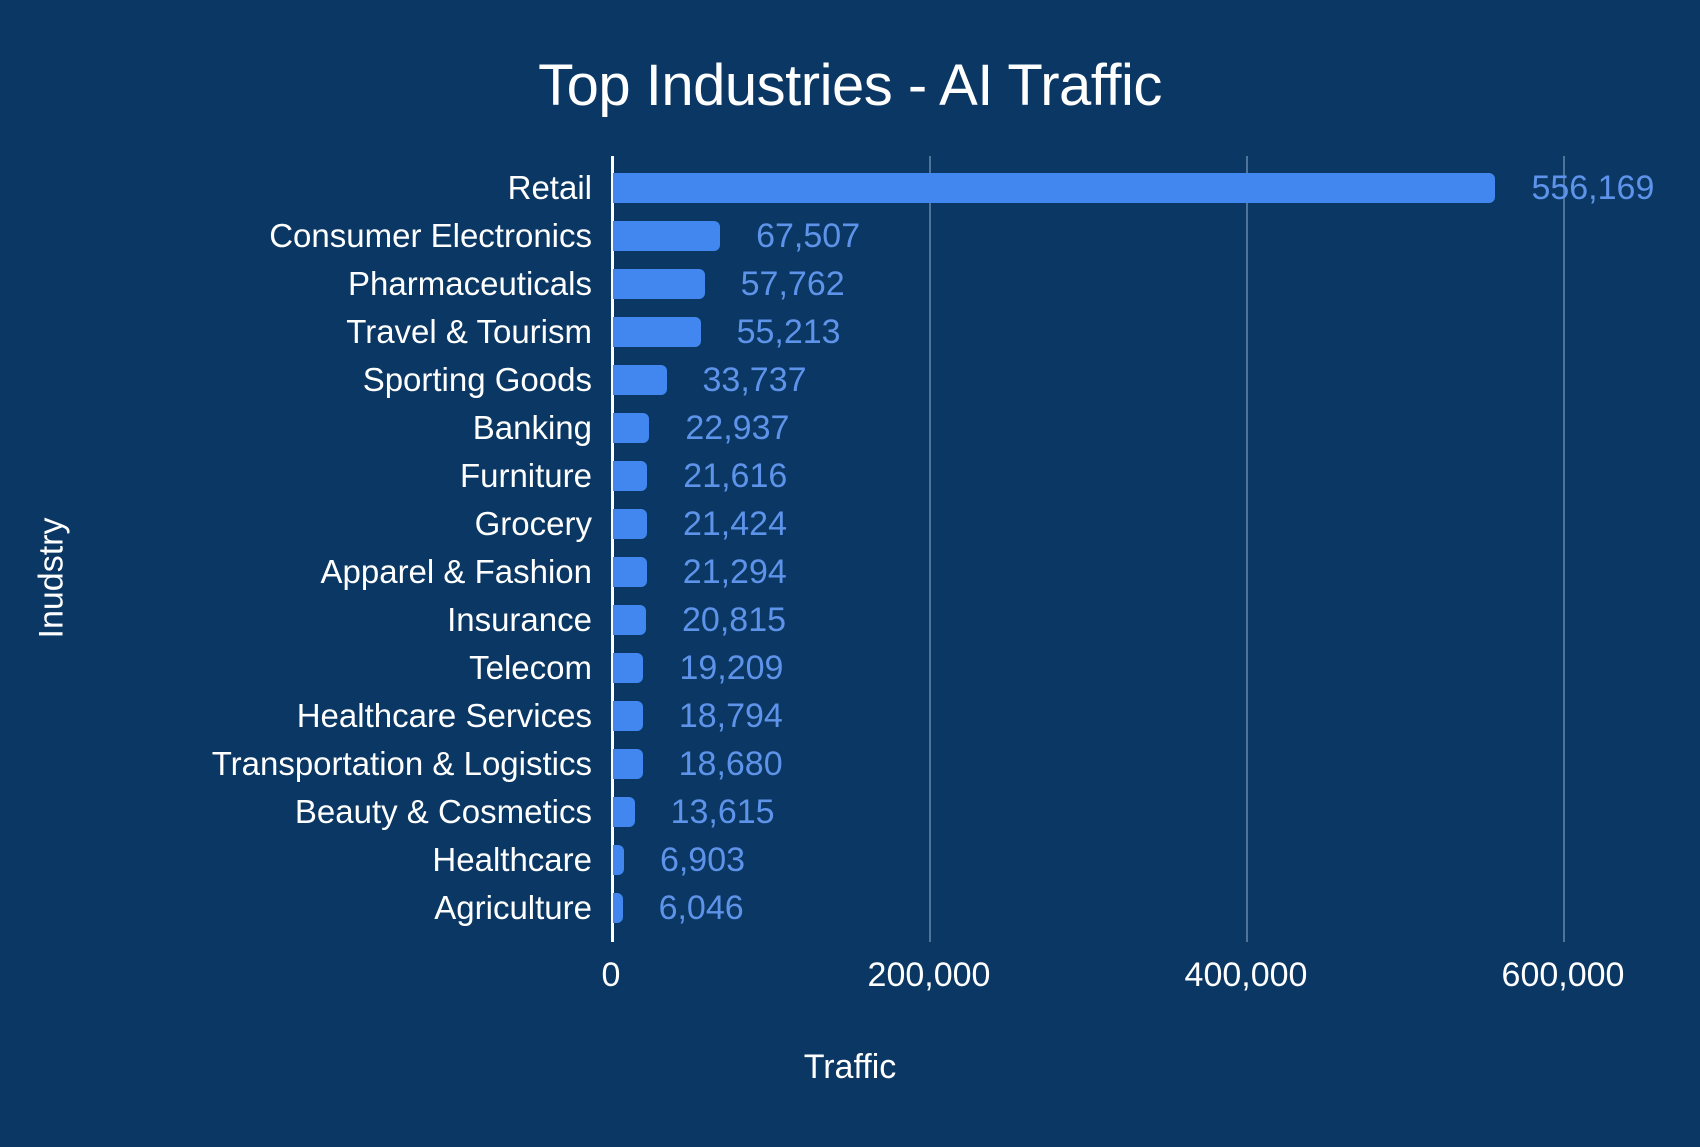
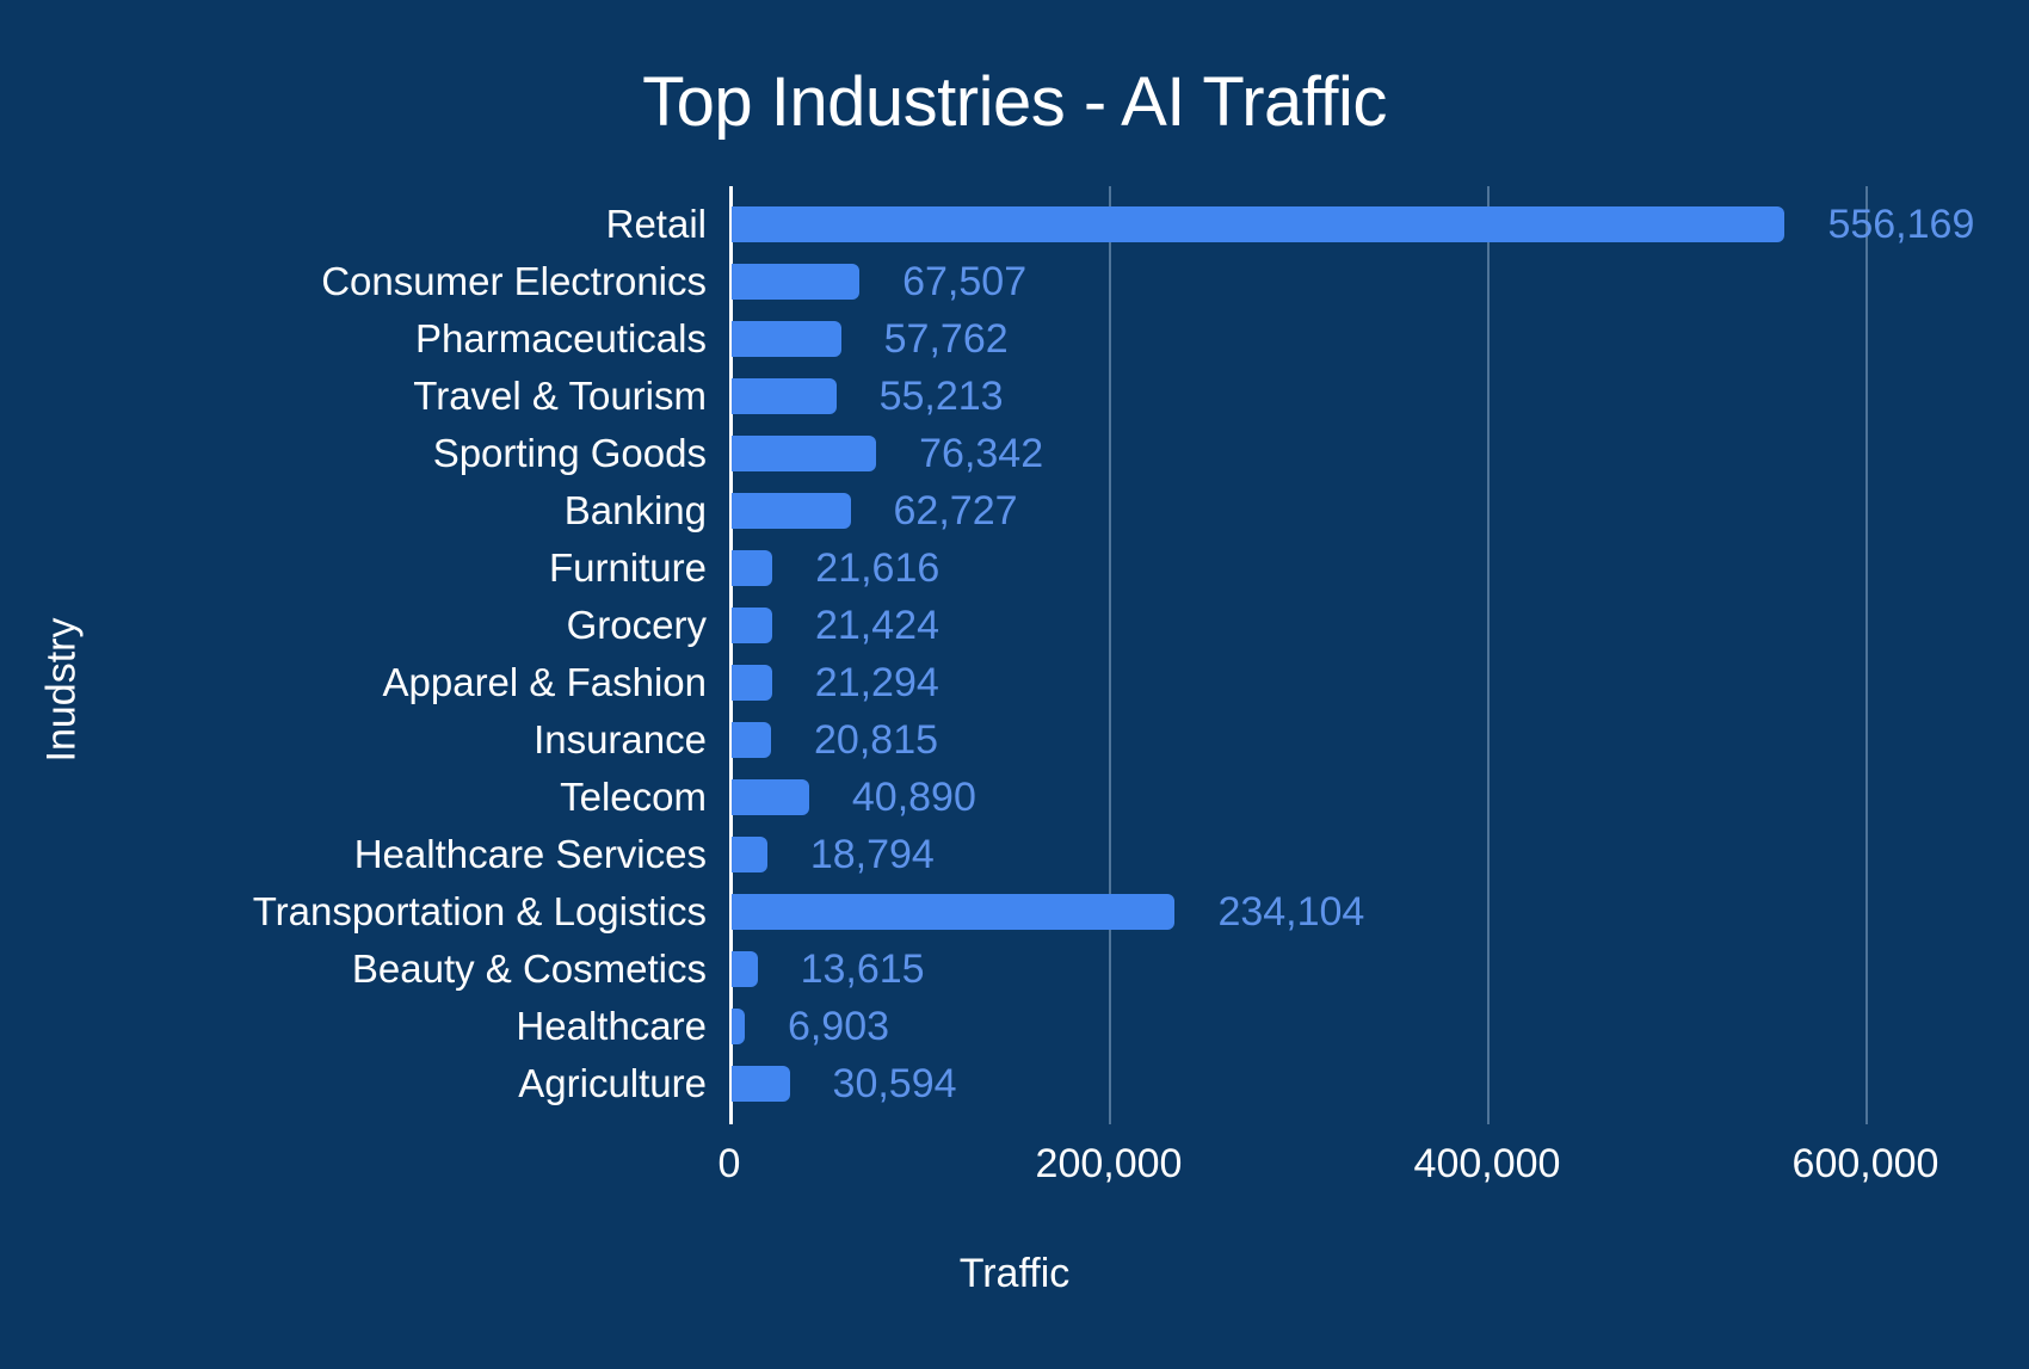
Sporting Goods: 33,737 -> 76,342
Banking: 22,937 -> 62,727
Telecom: 19,209 -> 40,890
Transportation & Logistics: 18,680 -> 234,104
Agriculture: 6,046 -> 30,594
